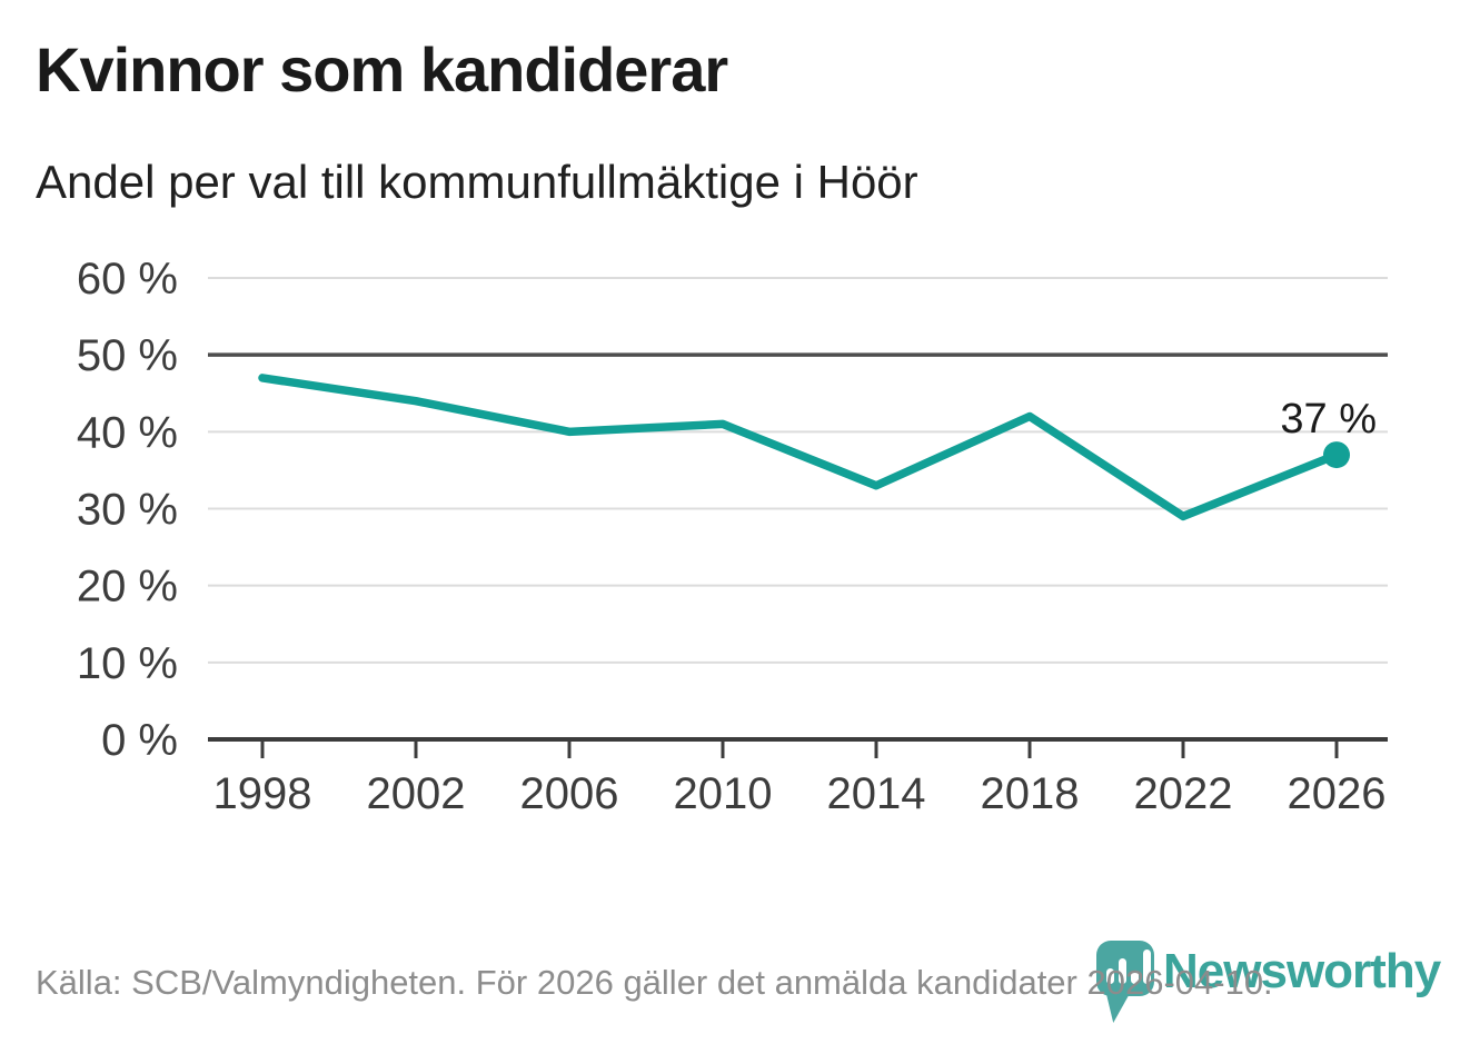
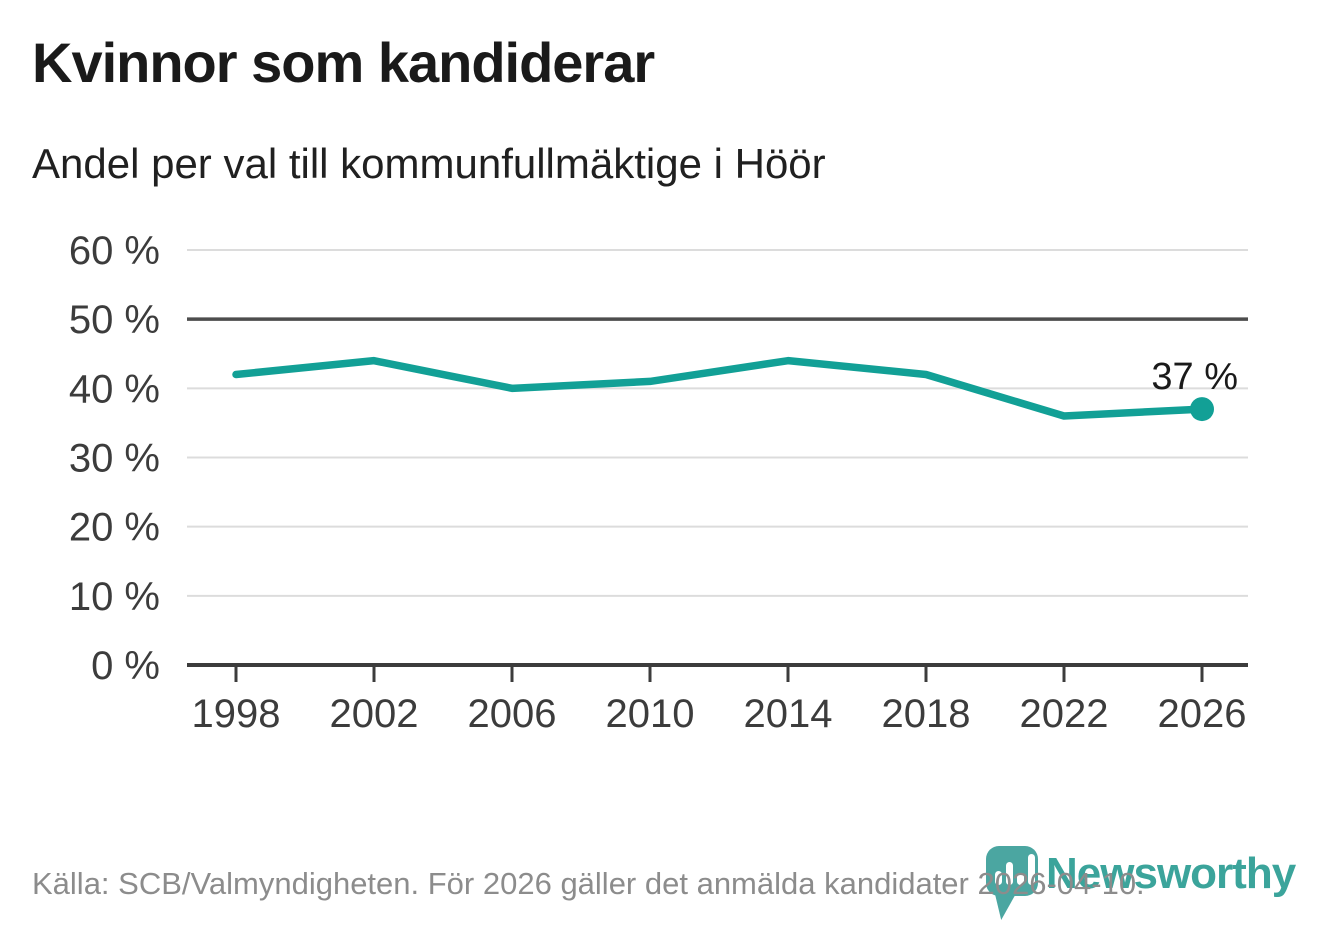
1998: 47% -> 42%
2014: 33% -> 44%
2022: 29% -> 36%
